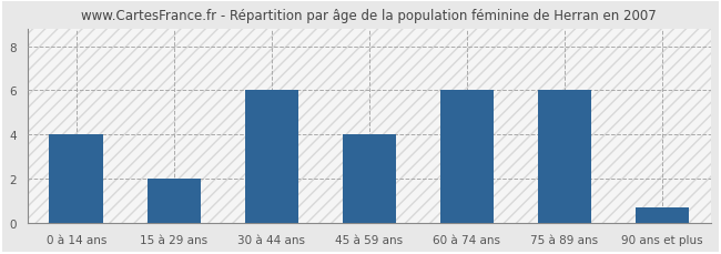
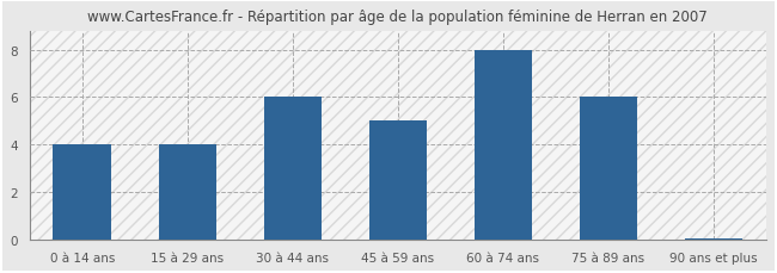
15 à 29 ans: 2.0 -> 4.0
45 à 59 ans: 4.0 -> 5.0
60 à 74 ans: 6.0 -> 8.0
90 ans et plus: 0.7 -> 0.1
